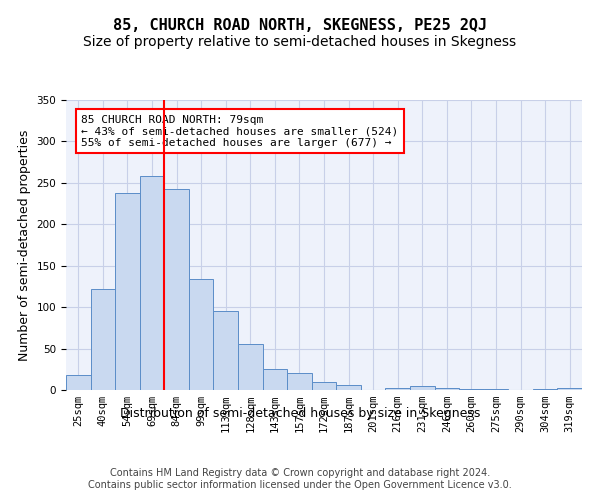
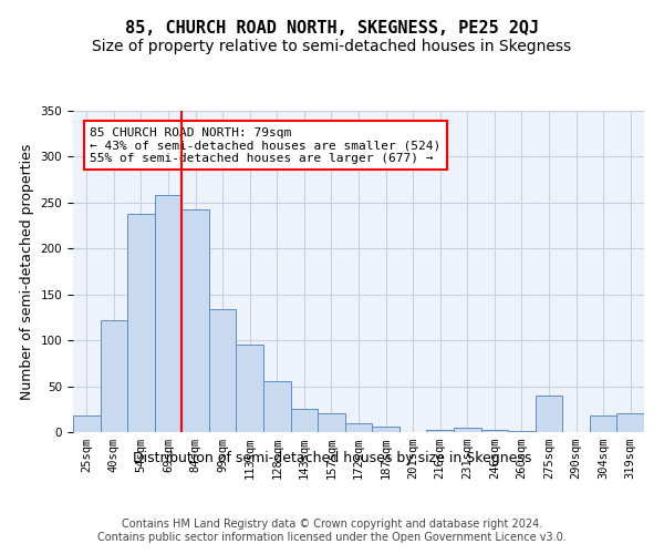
275sqm: 1 -> 40
304sqm: 1 -> 18
319sqm: 3 -> 20
